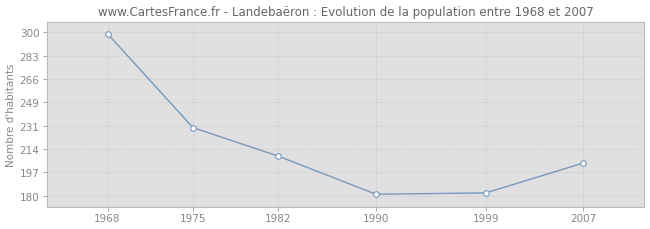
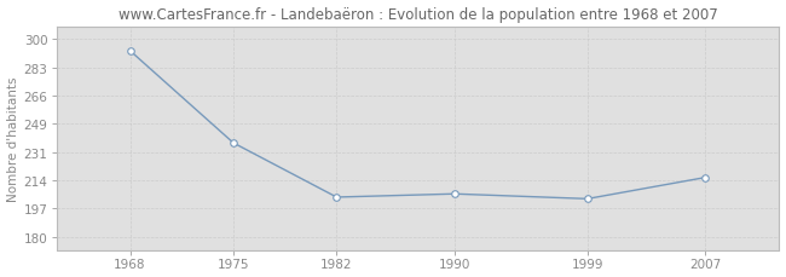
1968: 299 -> 293
1975: 230 -> 237
1982: 209 -> 204
1990: 181 -> 206
1999: 182 -> 203
2007: 204 -> 216
